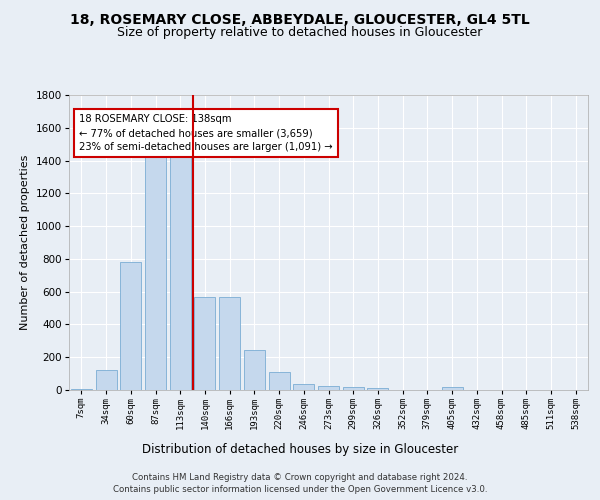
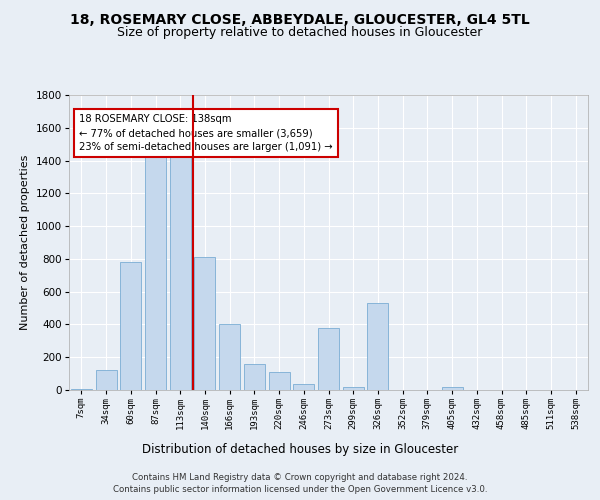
140sqm: 570 -> 810
166sqm: 570 -> 400
193sqm: 240 -> 160
273sqm: 20 -> 380
326sqm: 20 -> 530
